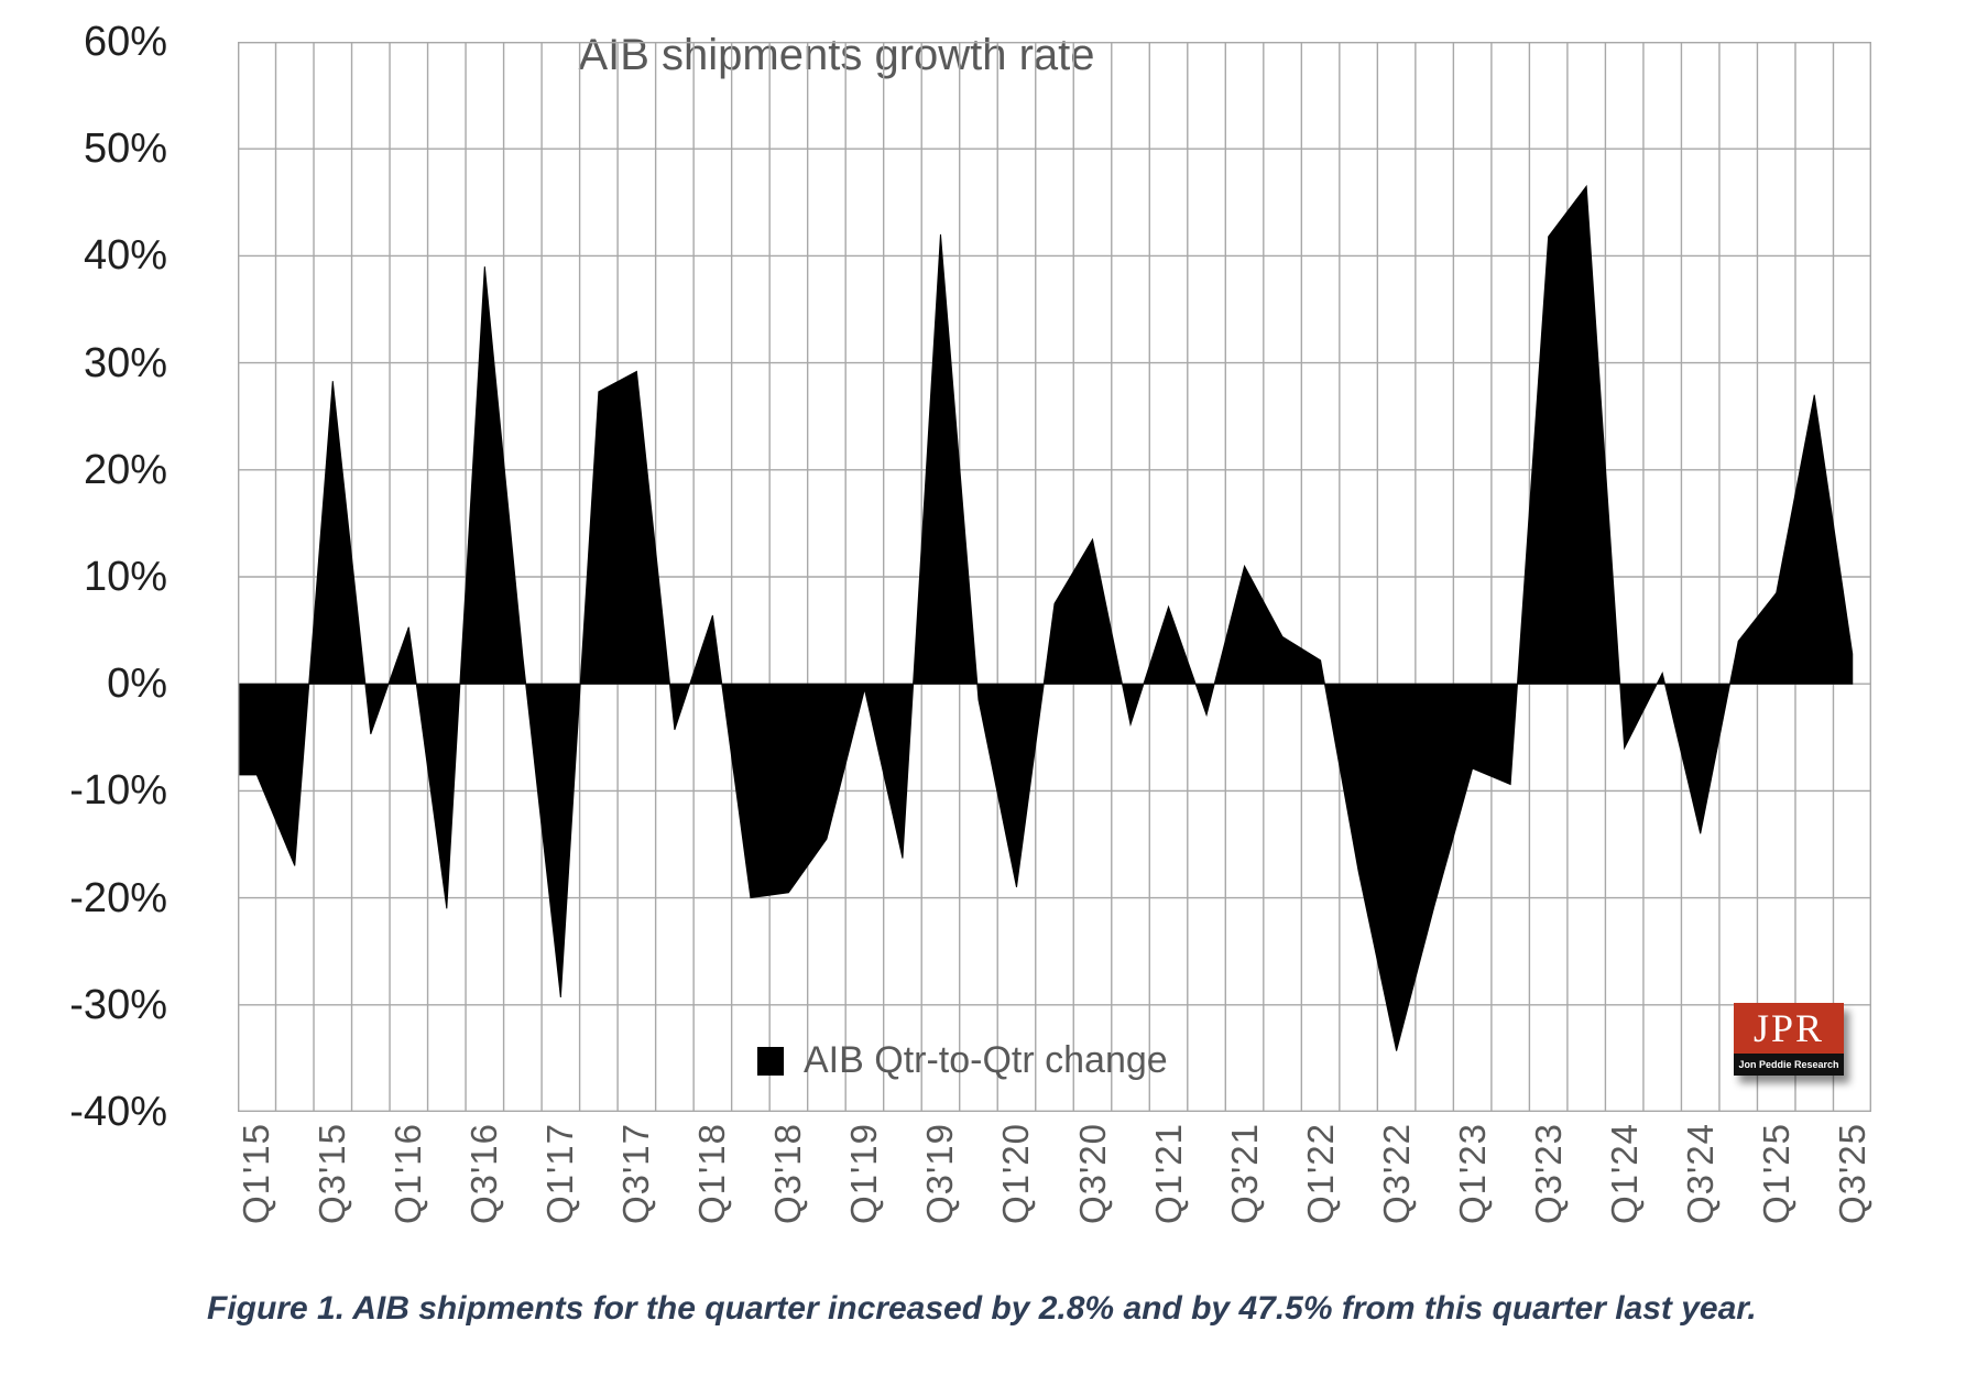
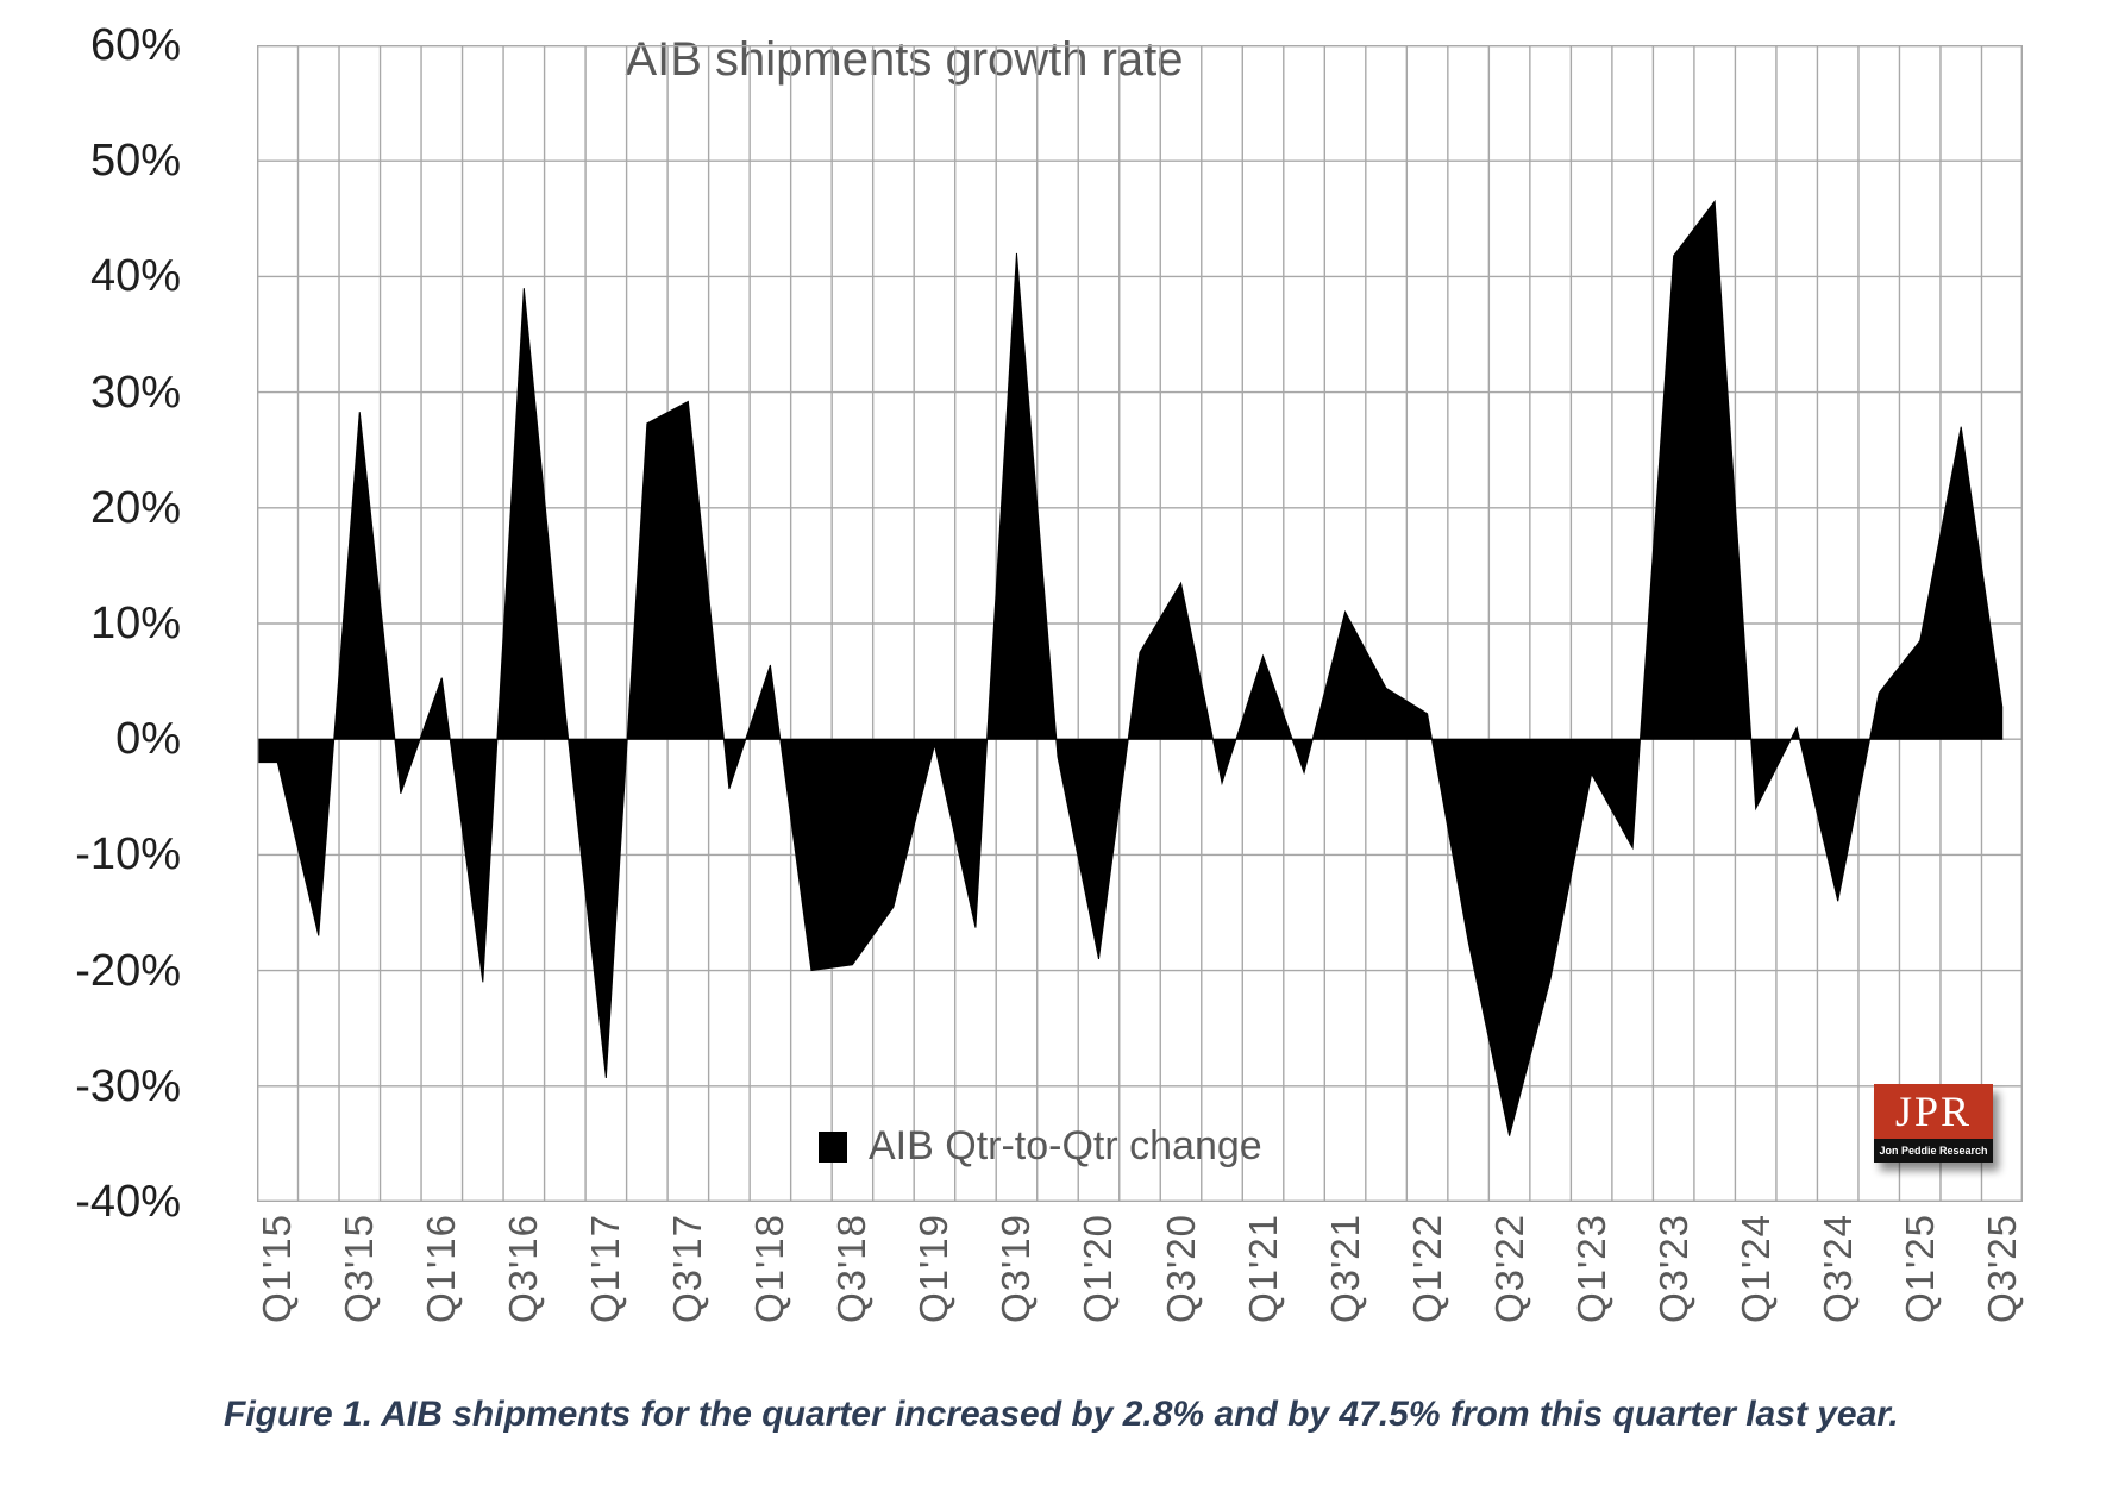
Q1'15: -8% -> -2%
Q1'23: -8% -> -3%
